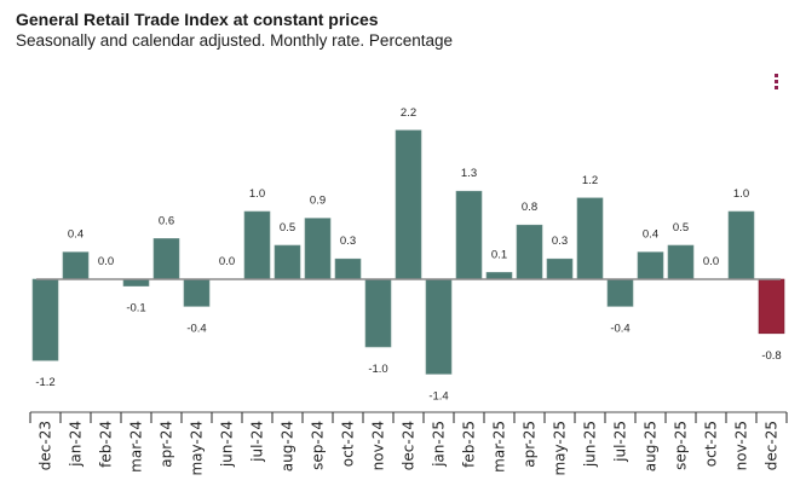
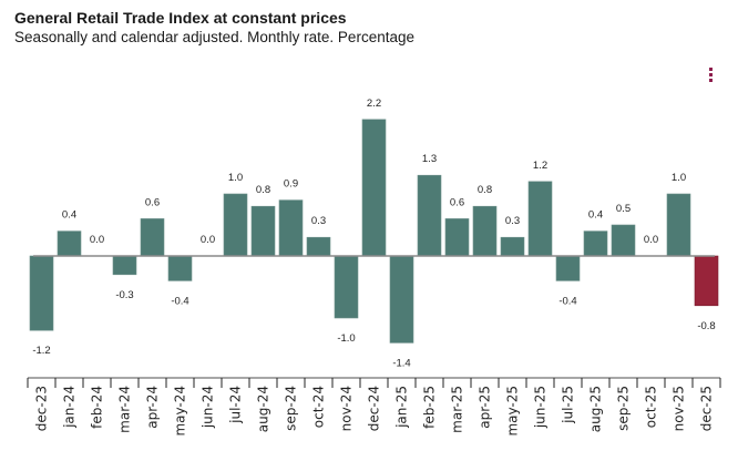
mar-24: -0.1 -> -0.3
aug-24: 0.5 -> 0.8
mar-25: 0.1 -> 0.6
